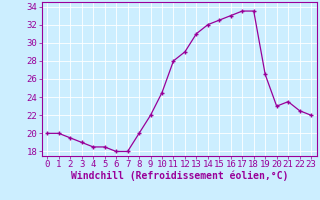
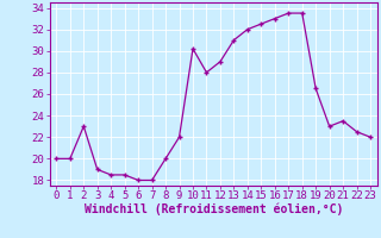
2: 19.5 -> 23.0
10: 24.5 -> 30.2
